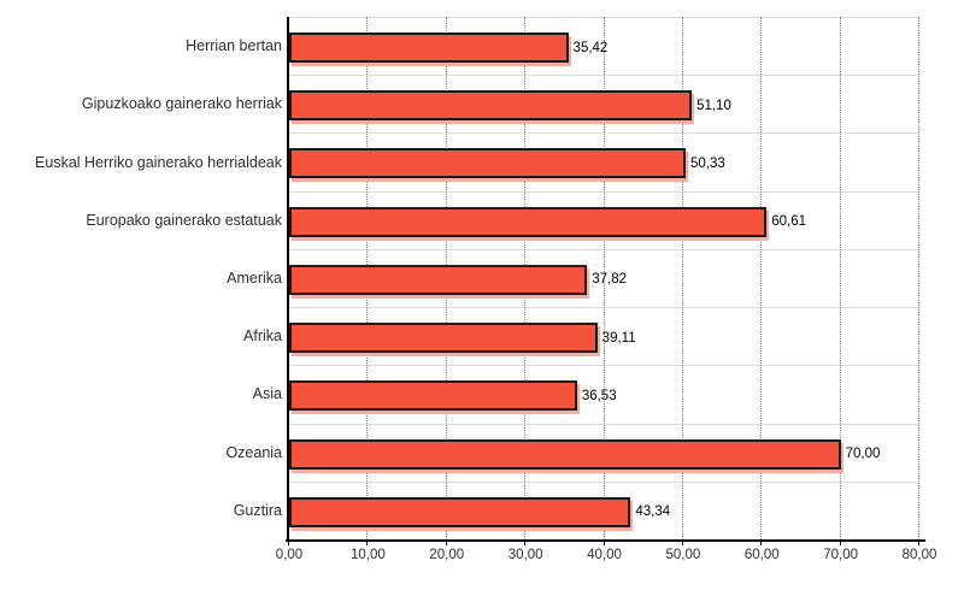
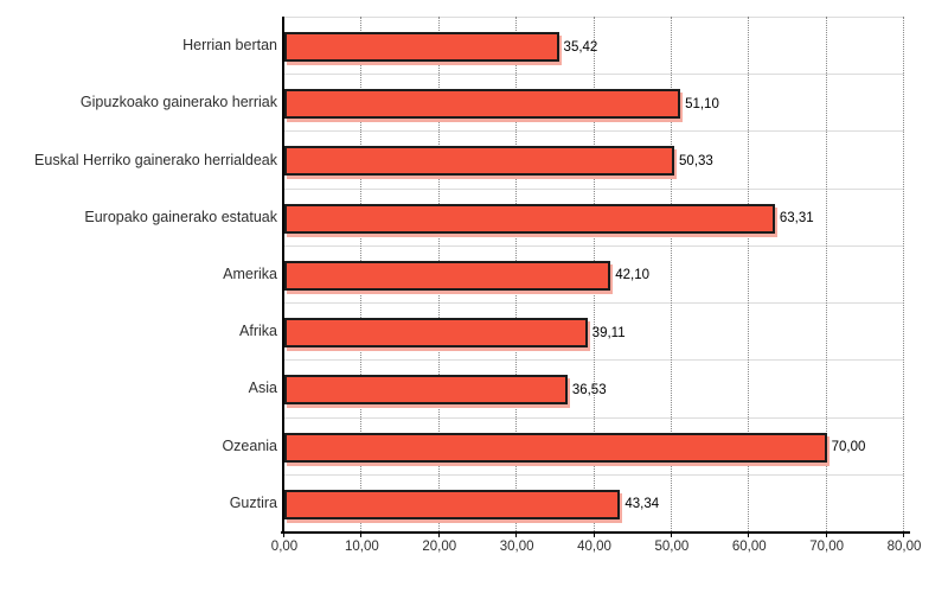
Europako gainerako estatuak: 60,61 -> 63,31
Amerika: 37,82 -> 42,10
